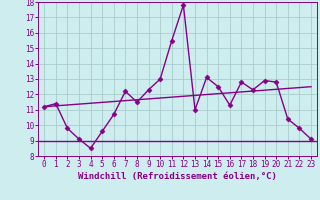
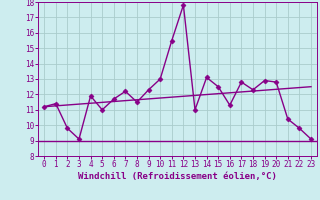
4: 8.5 -> 11.9
5: 9.6 -> 11.0
6: 10.7 -> 11.7
